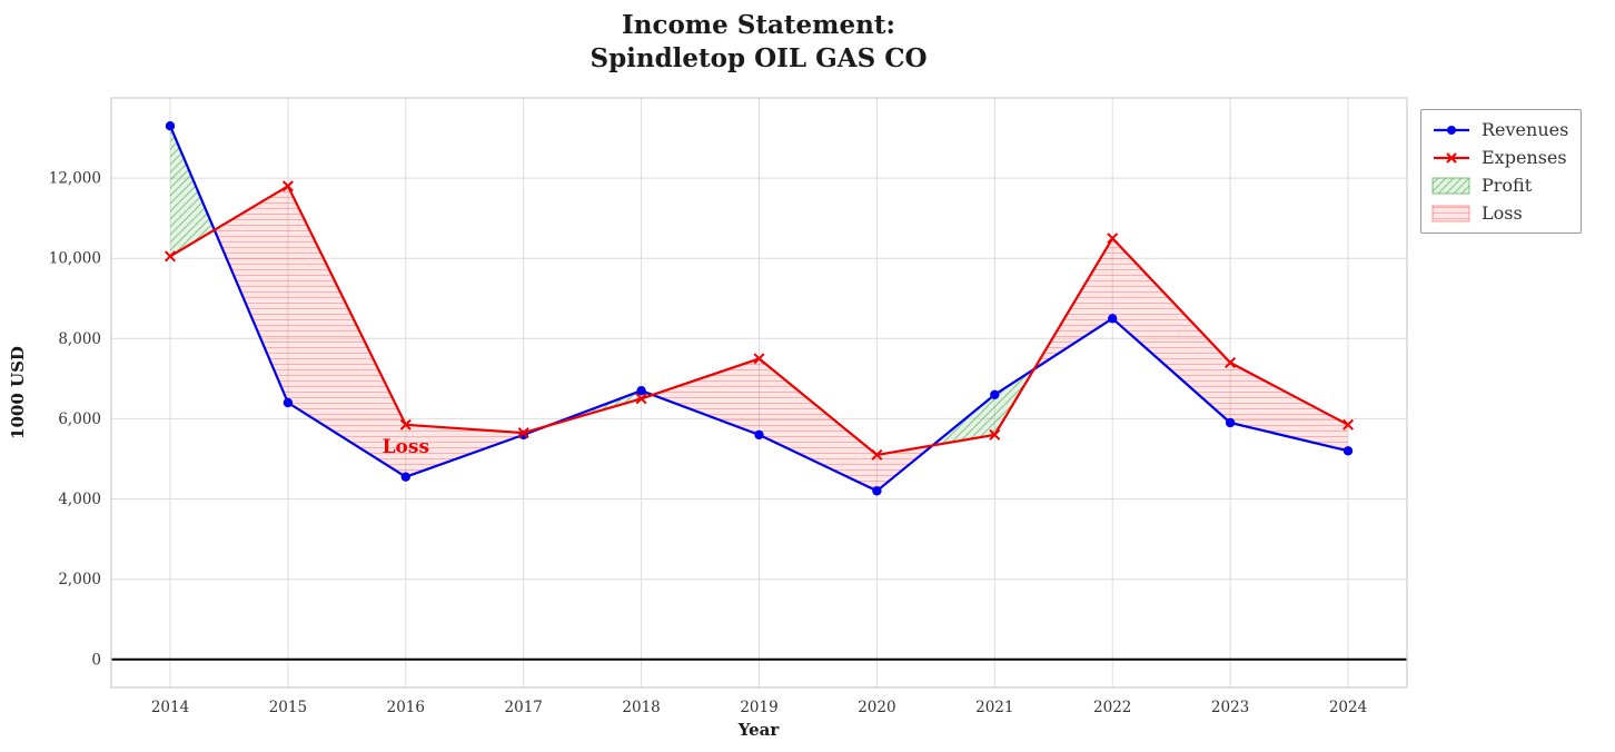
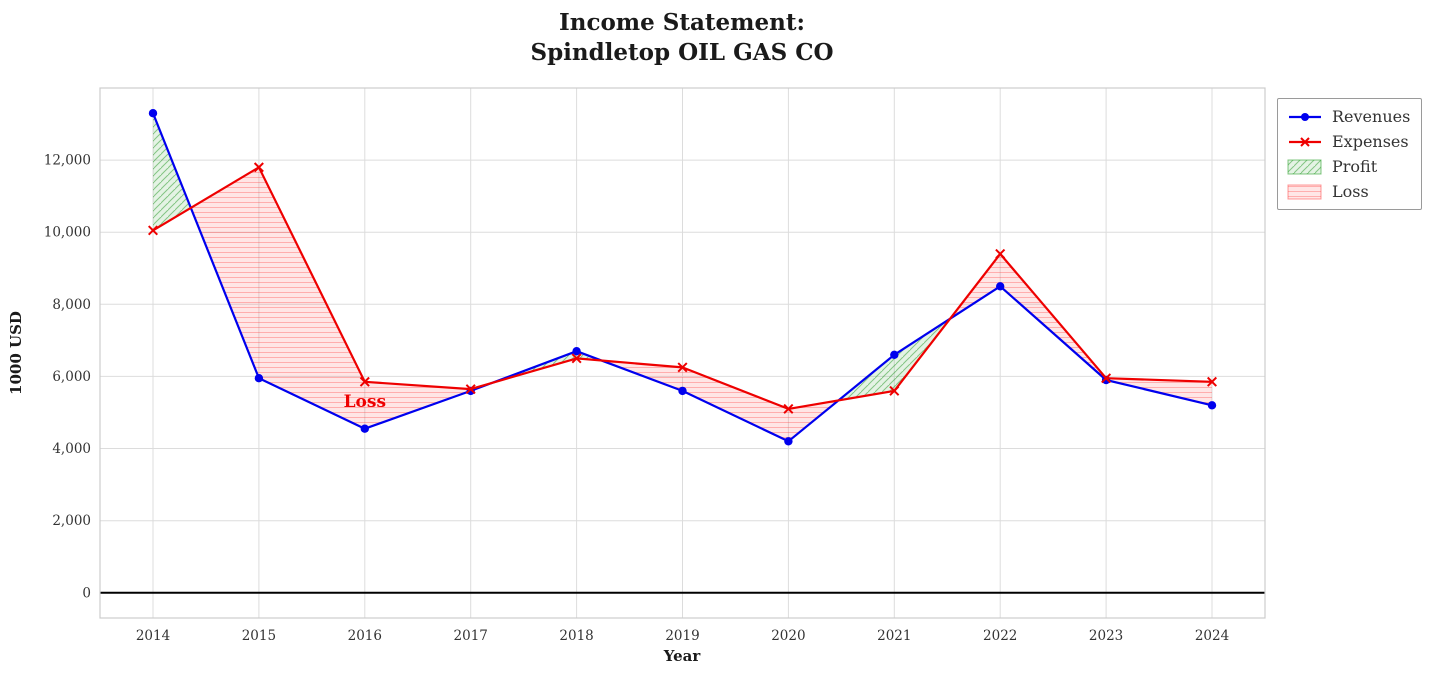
Revenues/2015: 6400 -> 6000
Expenses/2019: 7500 -> 6200
Expenses/2022: 10500 -> 9400
Expenses/2023: 7400 -> 6000
